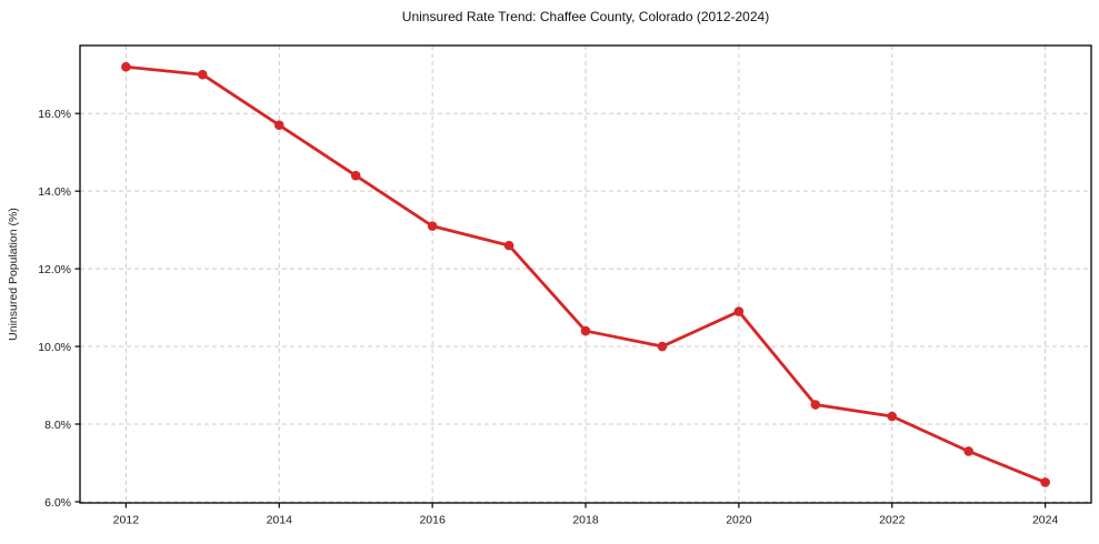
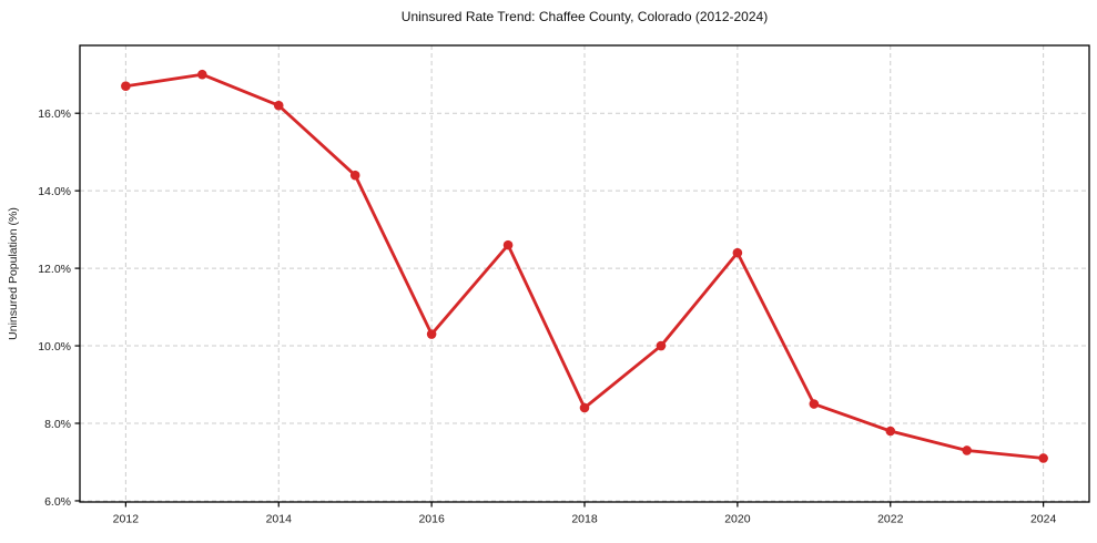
2012: 17.2% -> 16.7%
2014: 15.7% -> 16.2%
2016: 13.1% -> 10.3%
2018: 10.4% -> 8.4%
2020: 10.9% -> 12.4%
2022: 8.2% -> 7.8%
2024: 6.5% -> 7.1%
